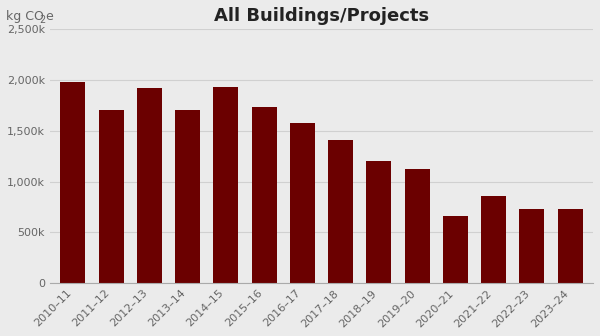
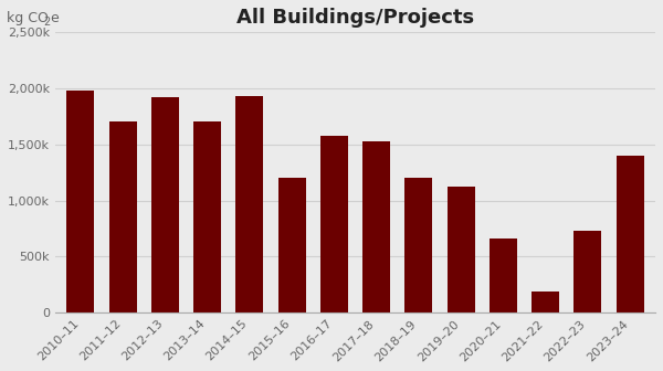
2015–16: 1,730k -> 1,200k
2017–18: 1,410k -> 1,530k
2021–22: 860k -> 190k
2023–24: 730k -> 1,400k
